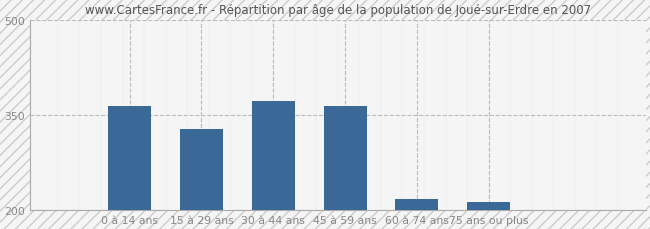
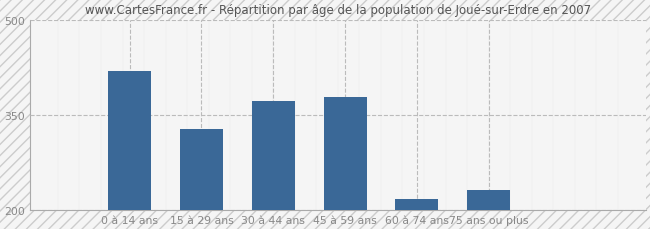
0 à 14 ans: 365 -> 420
45 à 59 ans: 364 -> 378
75 ans ou plus: 212 -> 232
